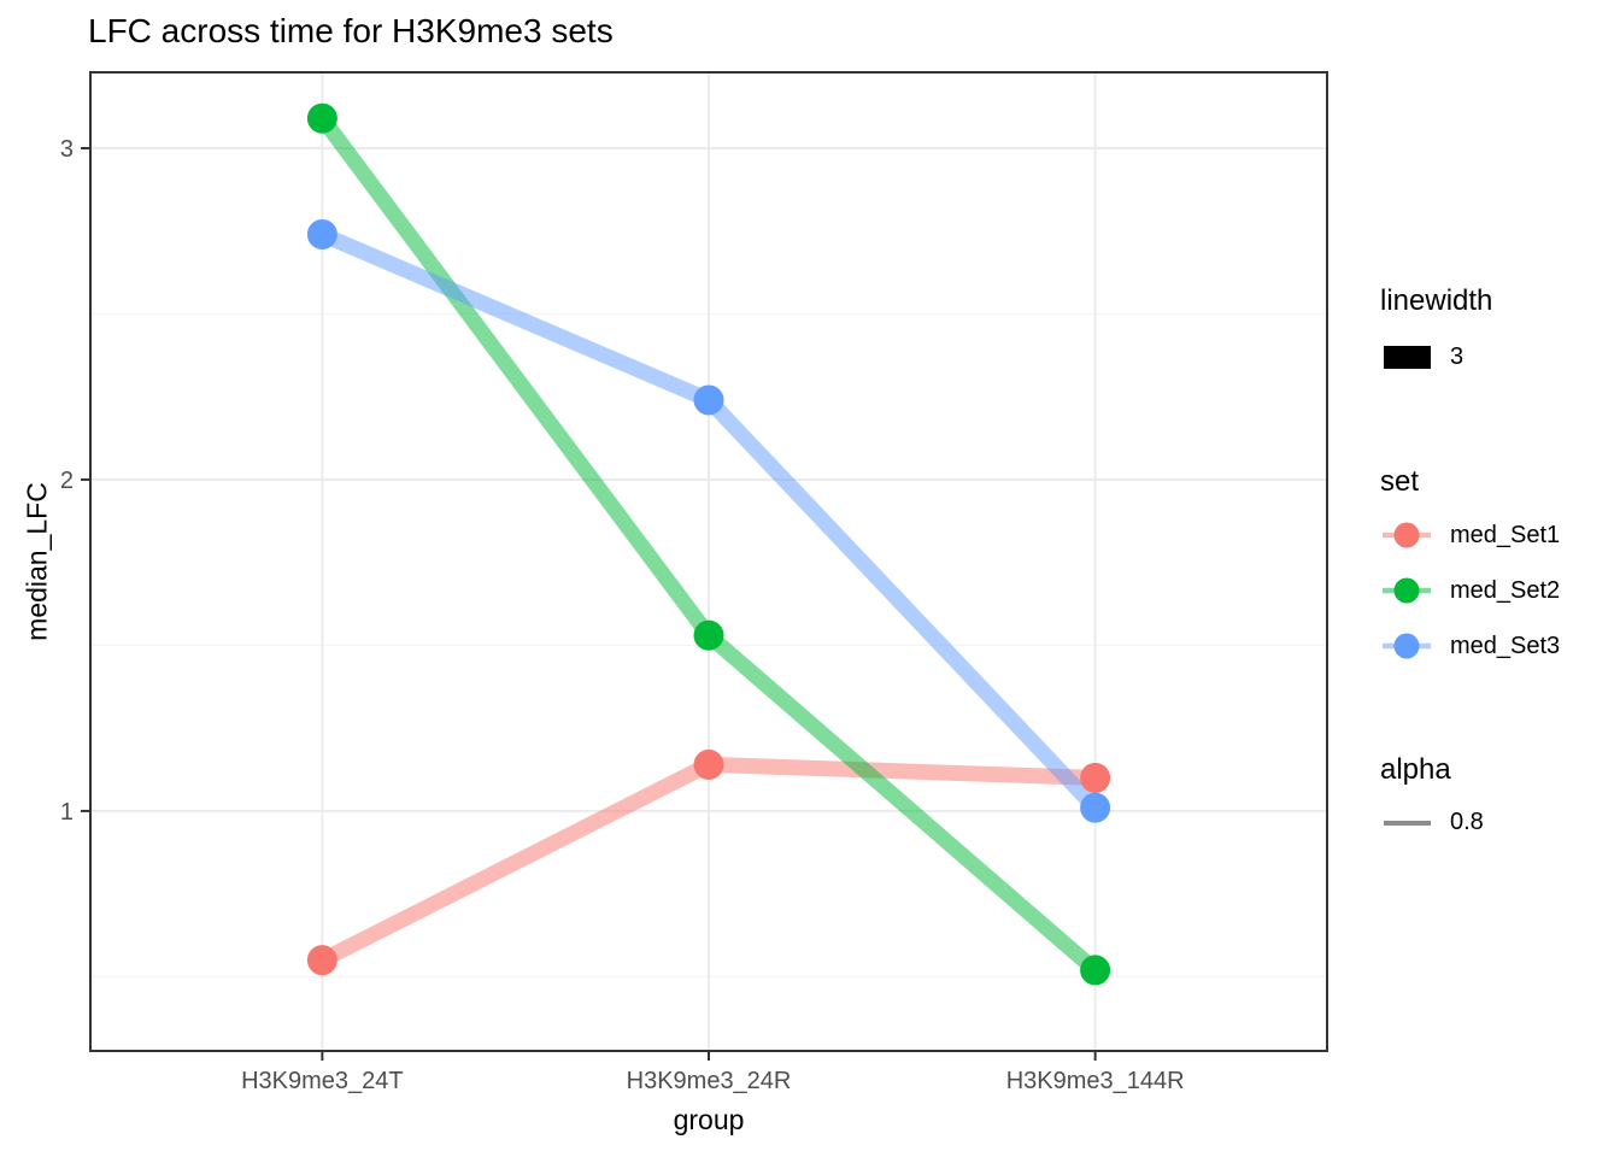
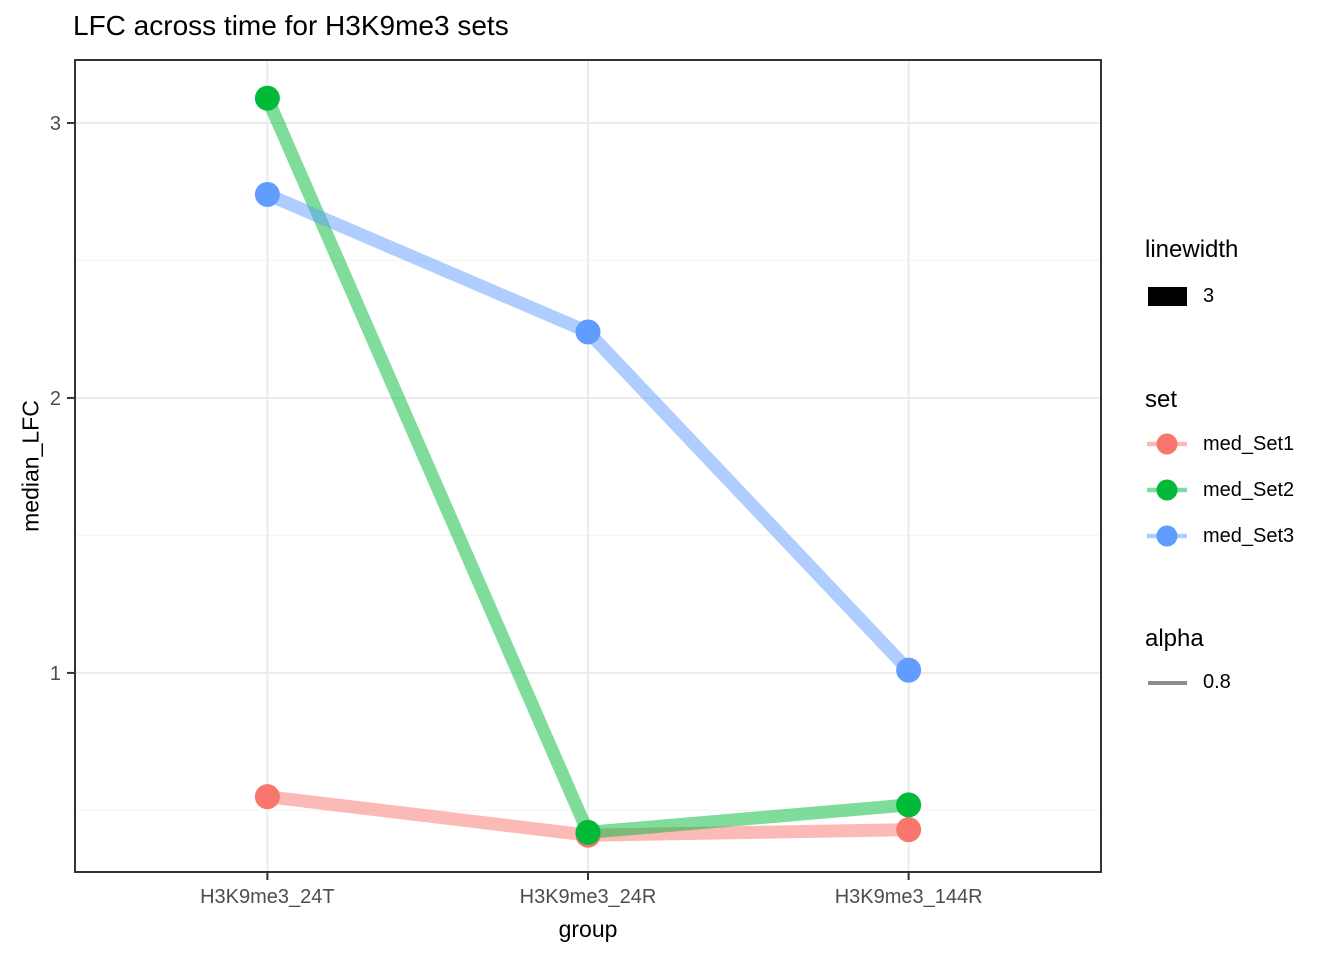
med_Set1/H3K9me3_24R: 1.14 -> 0.41
med_Set2/H3K9me3_24R: 1.53 -> 0.42
med_Set1/H3K9me3_144R: 1.10 -> 0.43
